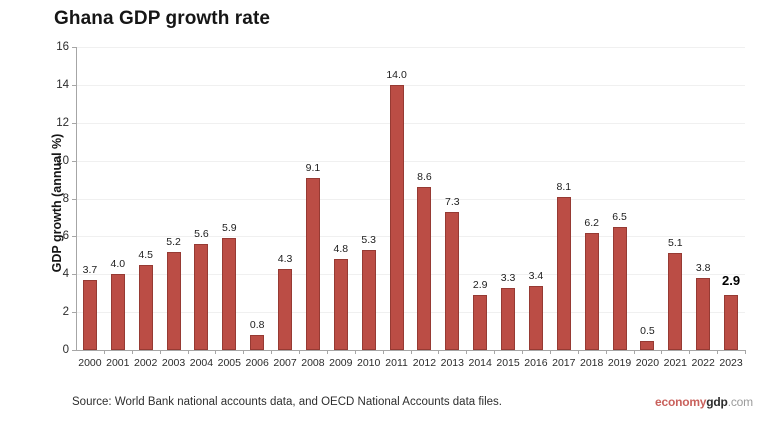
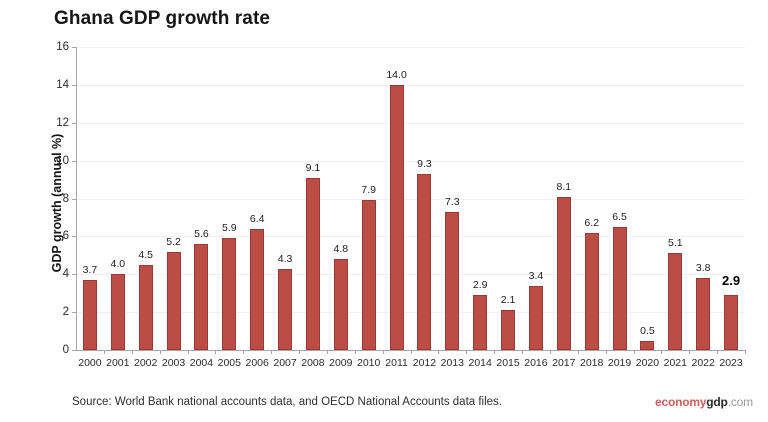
2006: 0.8 -> 6.4
2010: 5.3 -> 7.9
2012: 8.6 -> 9.3
2015: 3.3 -> 2.1
